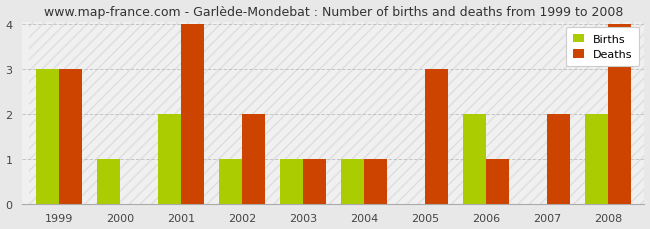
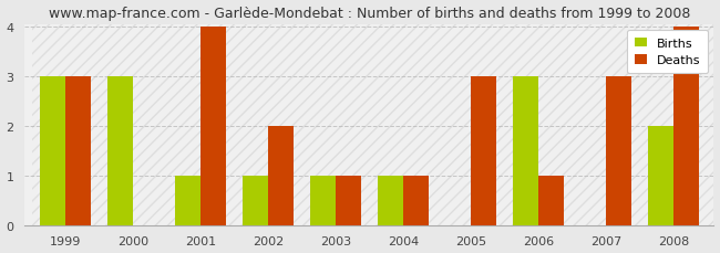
Births/2000: 1 -> 3
Births/2001: 2 -> 1
Births/2006: 2 -> 3
Deaths/2007: 2 -> 3
